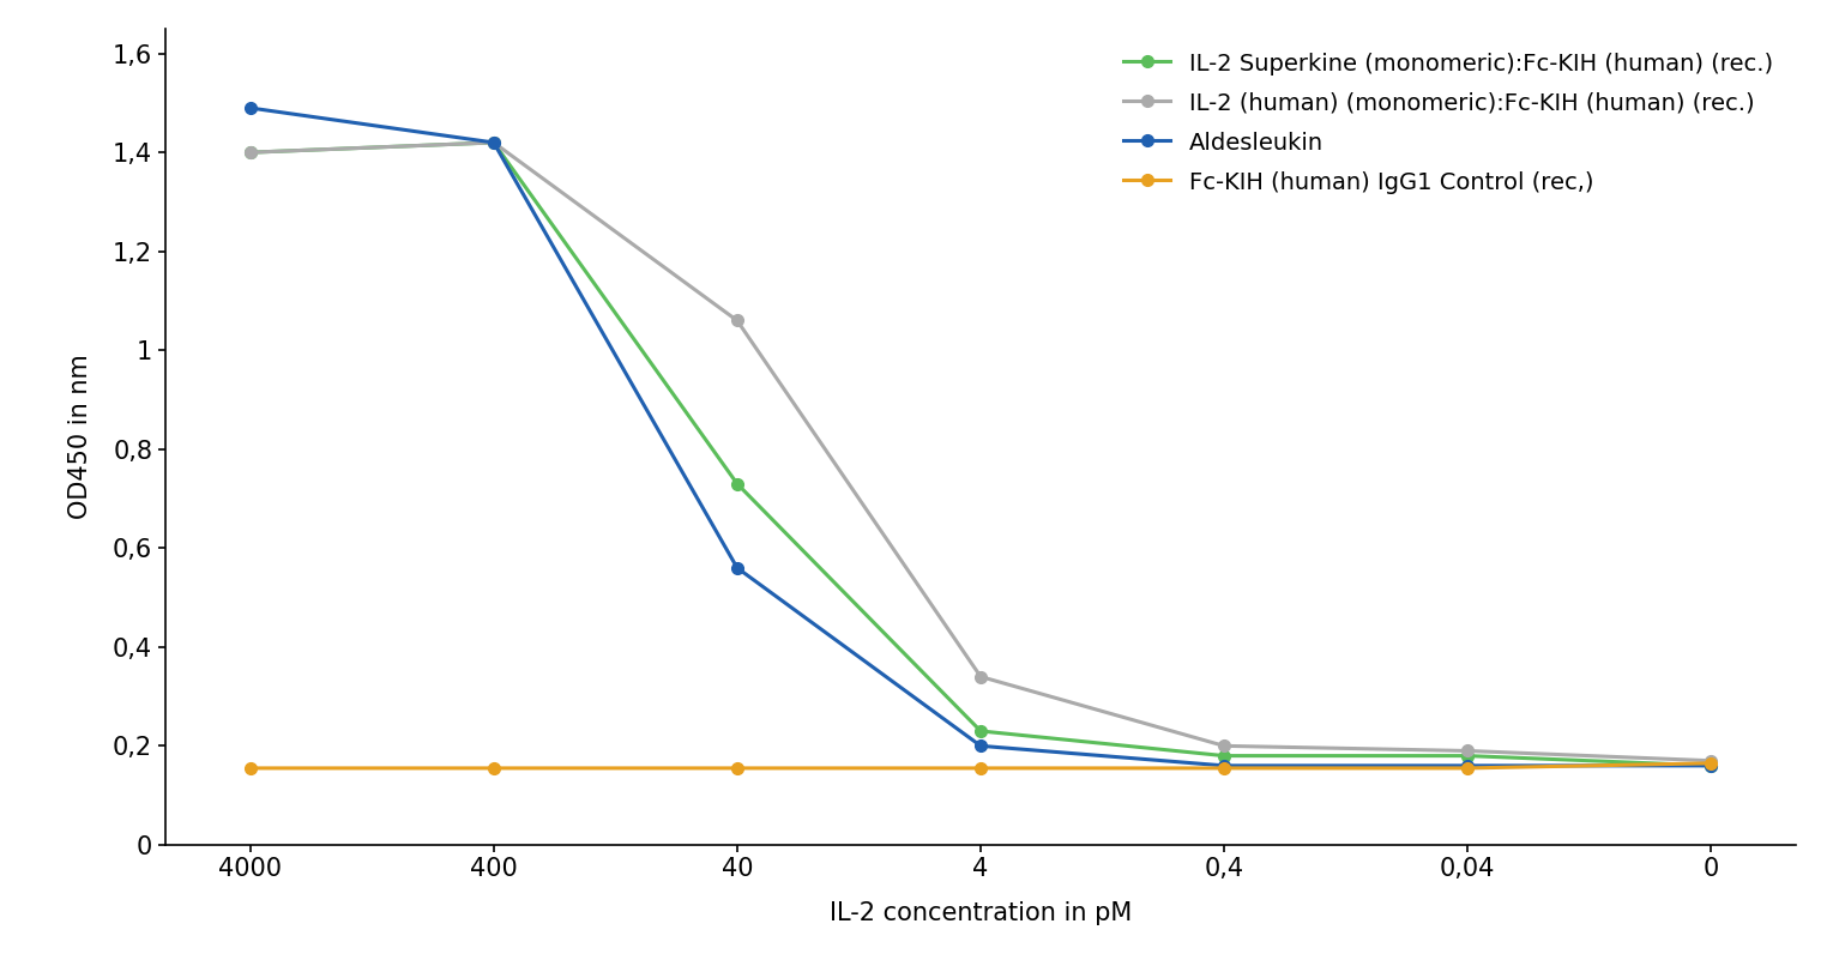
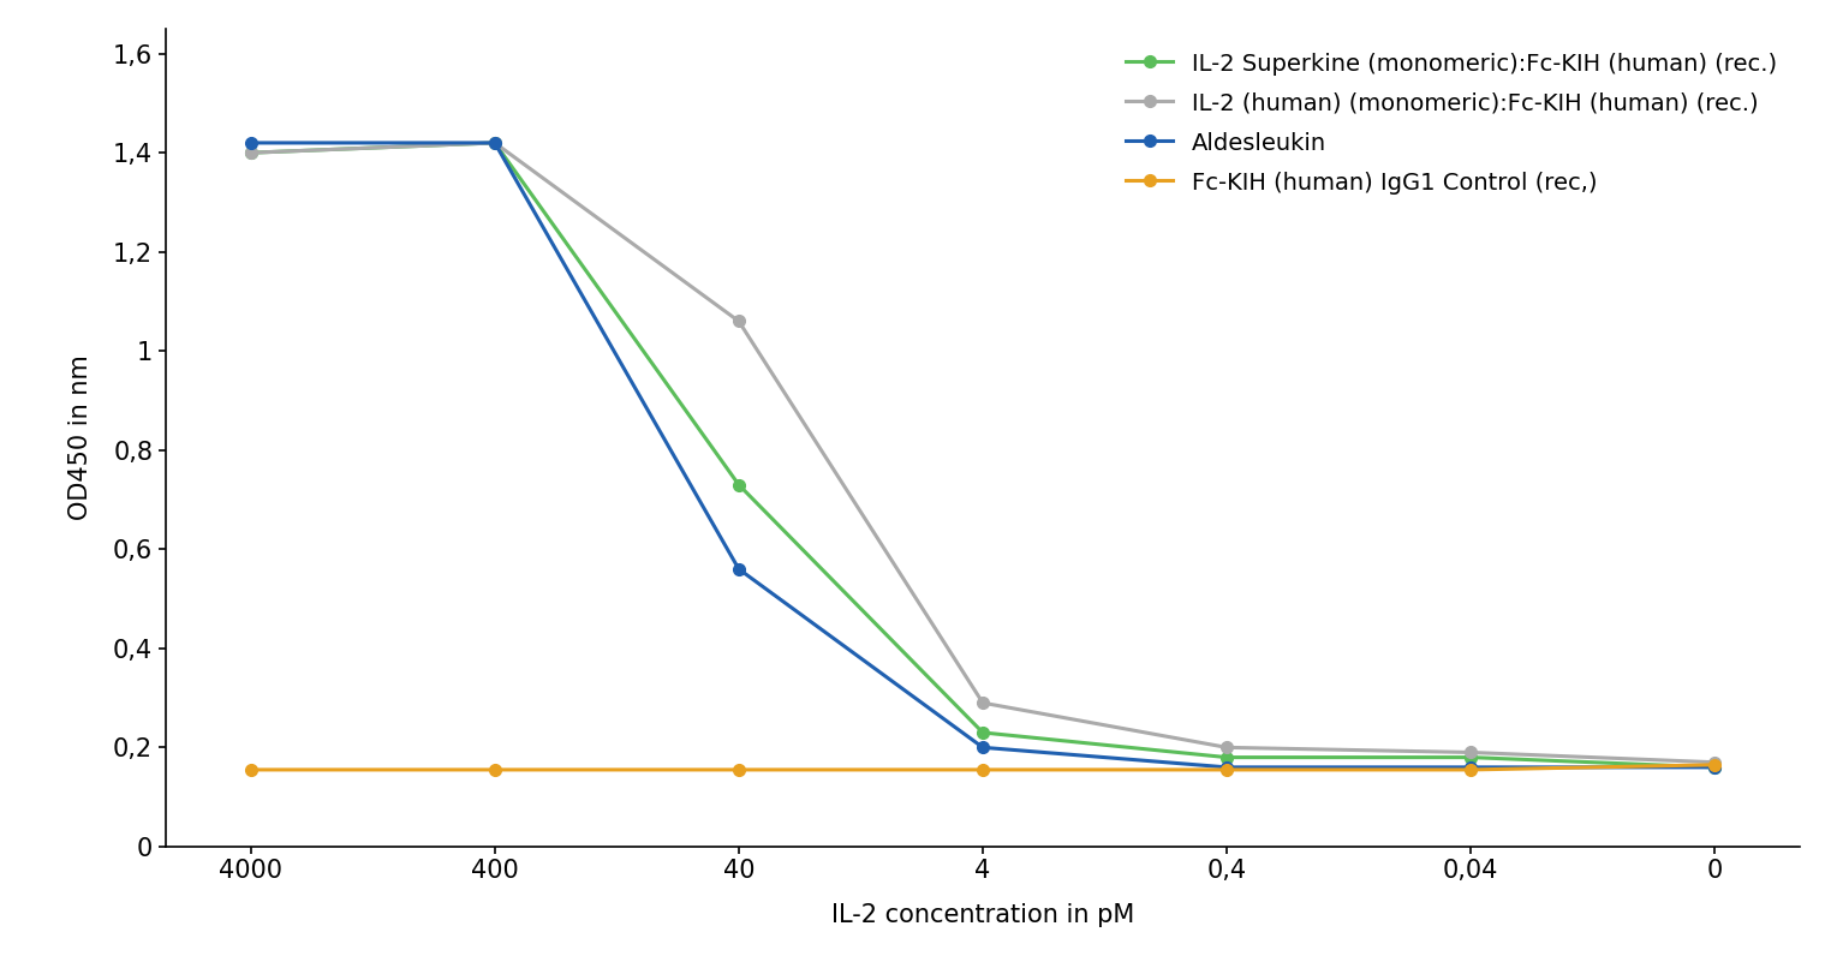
Aldesleukin/4000: 1,49 -> 1,42
IL-2 (human) (monomeric):Fc-KIH (human) (rec.)/4: 0,34 -> 0,29
